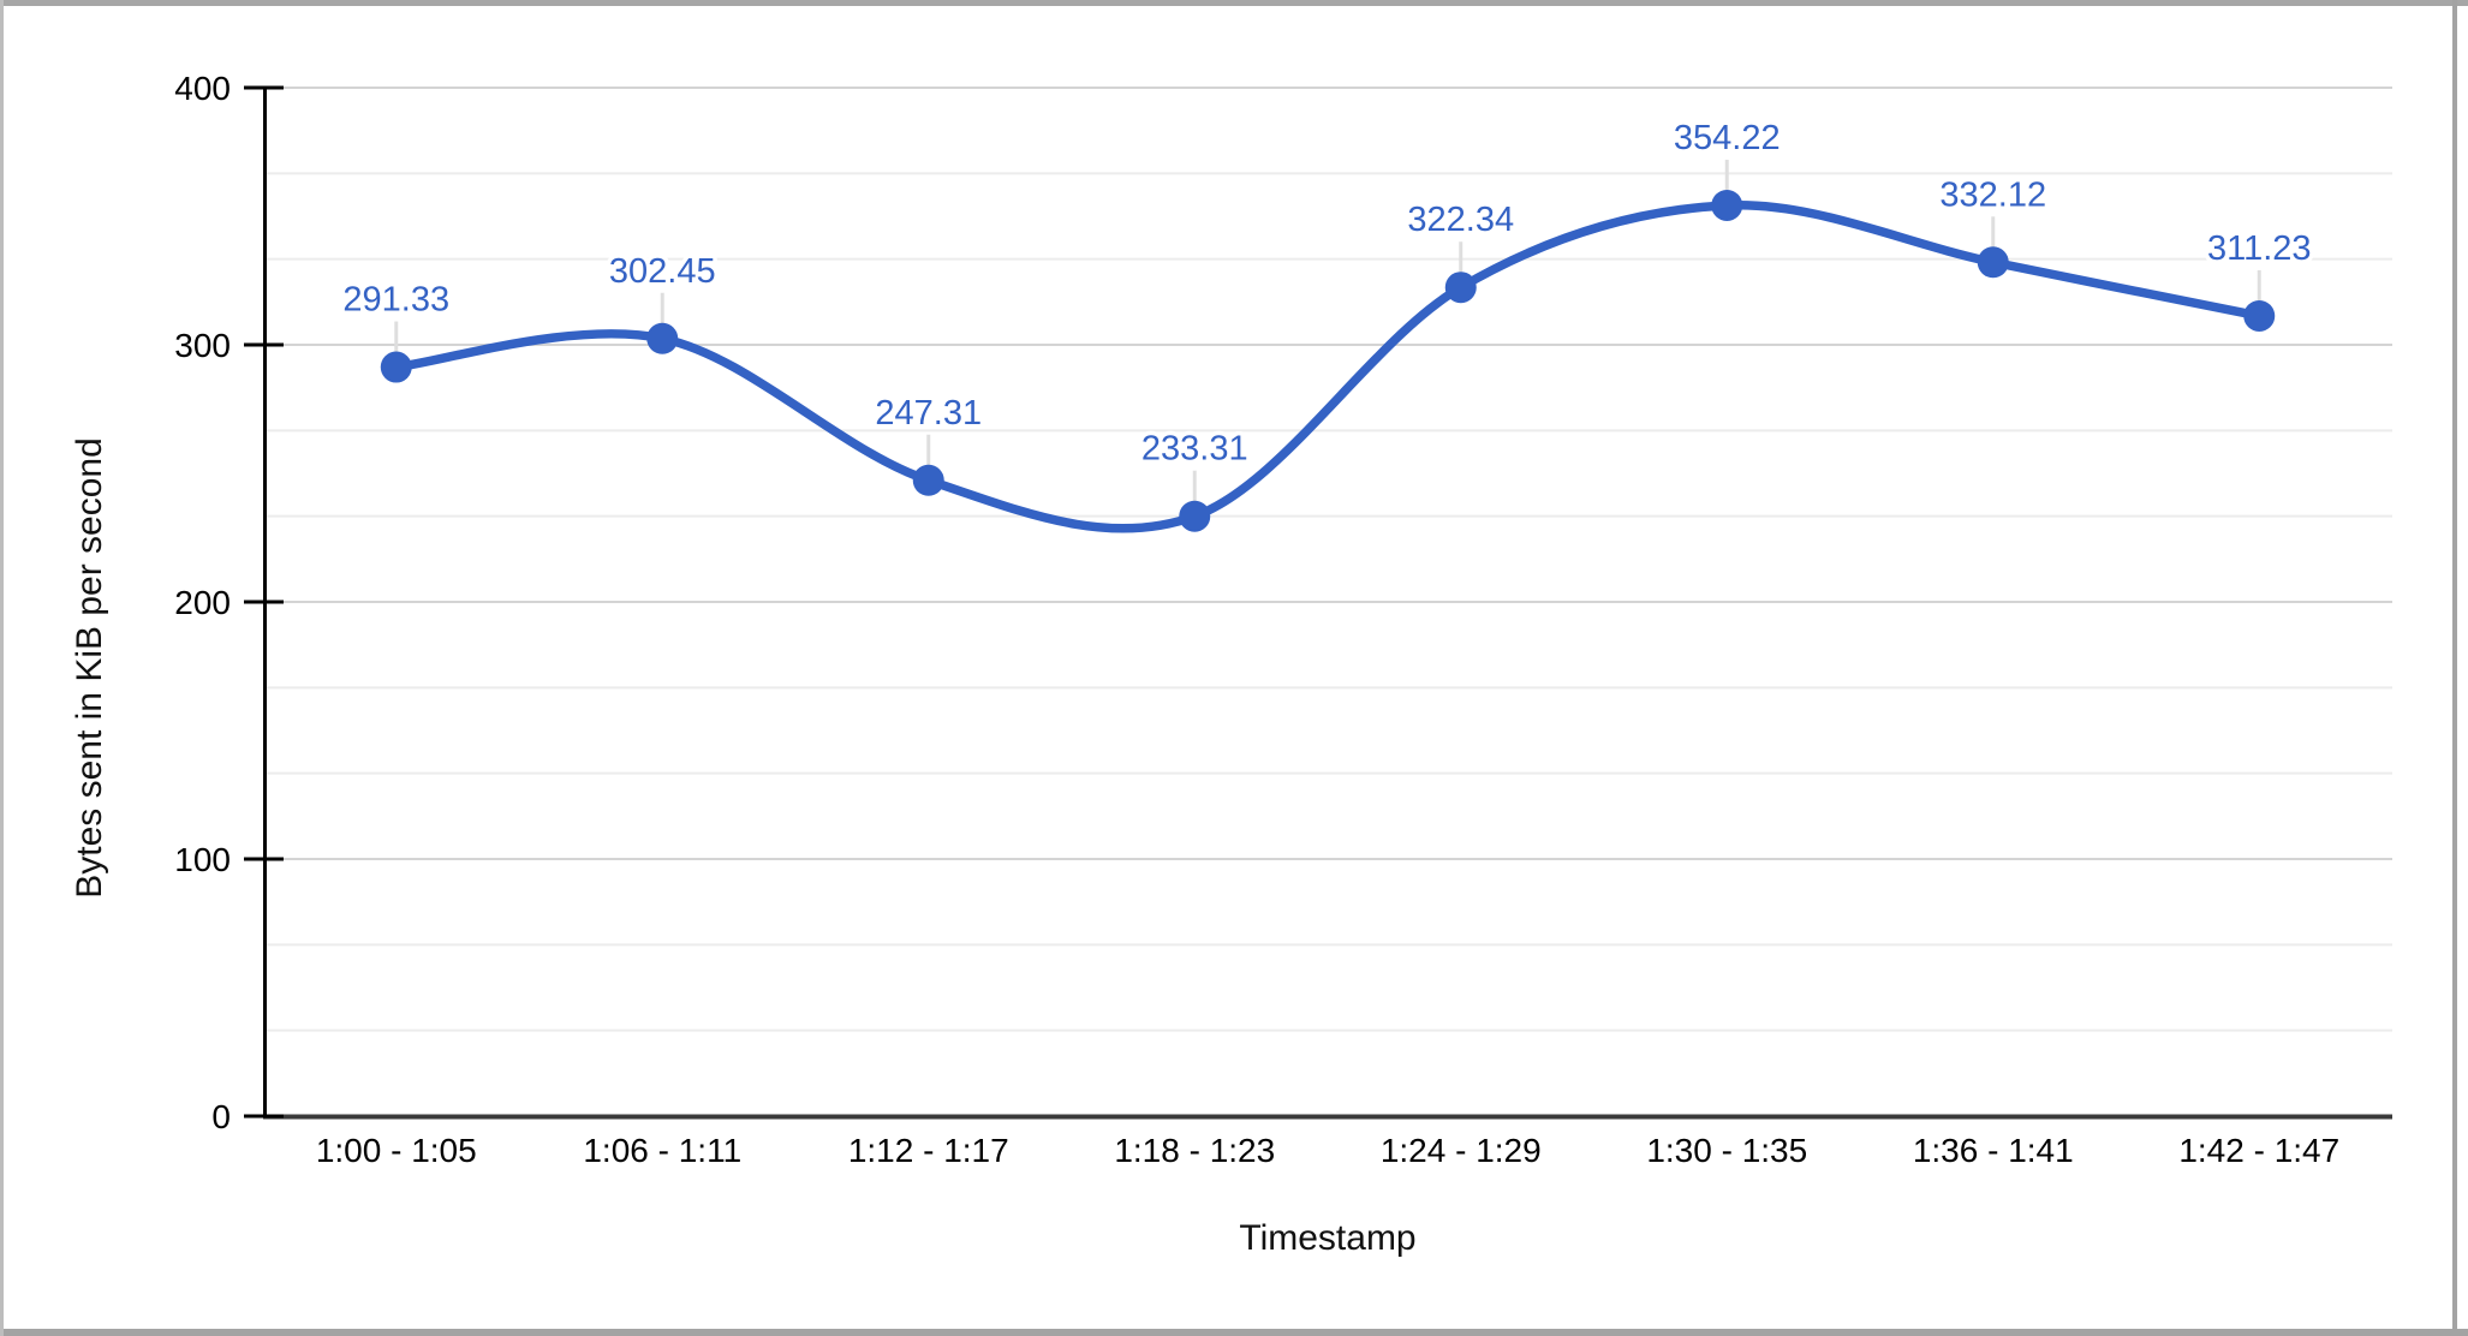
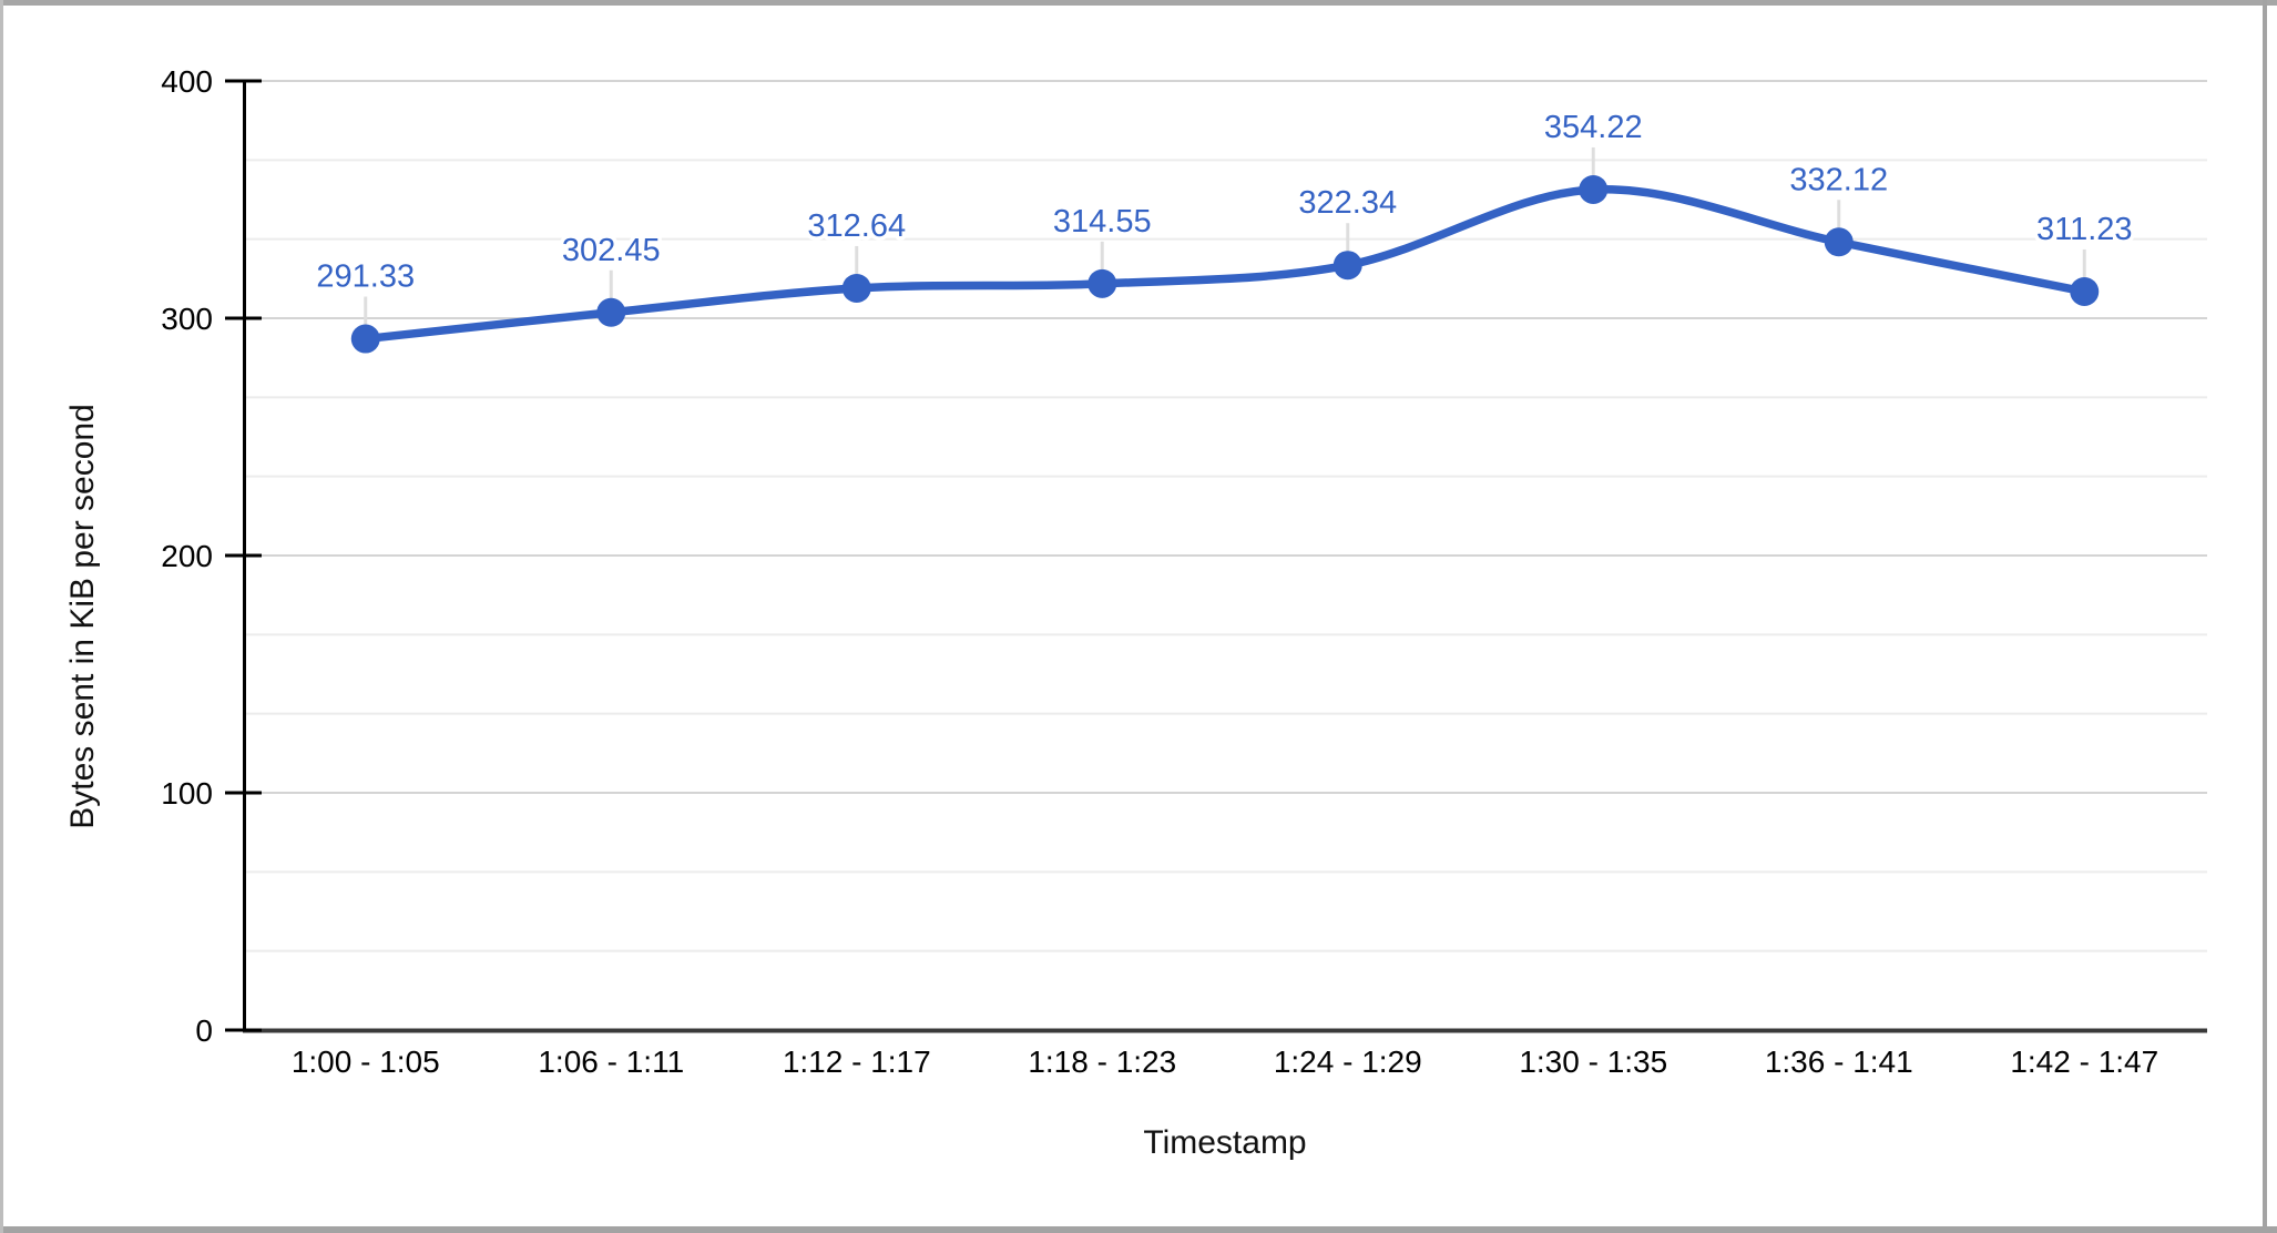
1:12 - 1:17: 247.31 -> 312.64
1:18 - 1:23: 233.31 -> 314.55
